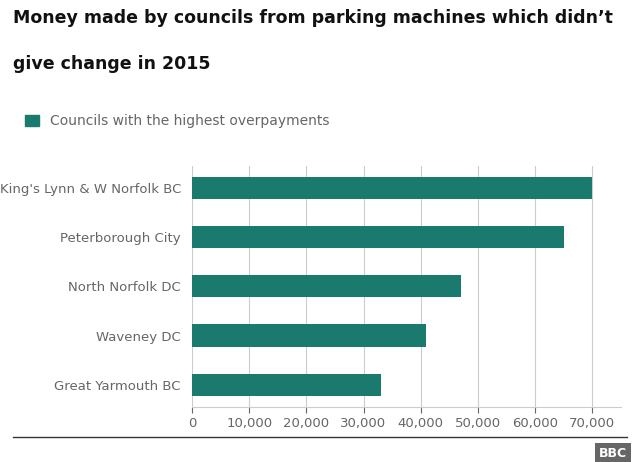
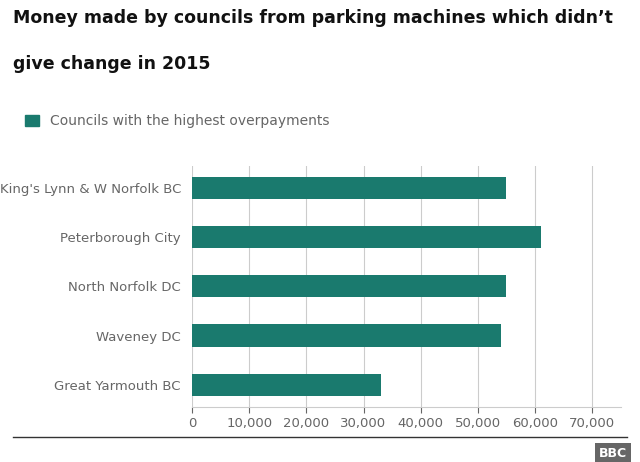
King's Lynn & W Norfolk BC: 70,000 -> 55,000
Peterborough City: 65,000 -> 61,000
North Norfolk DC: 47,000 -> 55,000
Waveney DC: 41,000 -> 54,000
